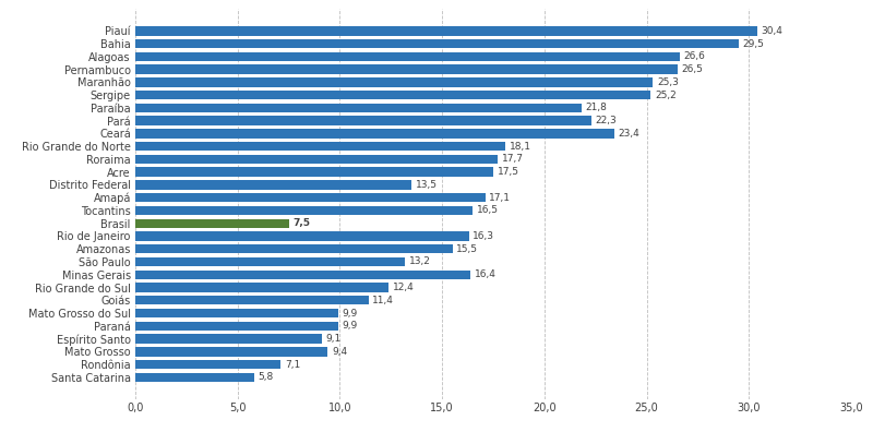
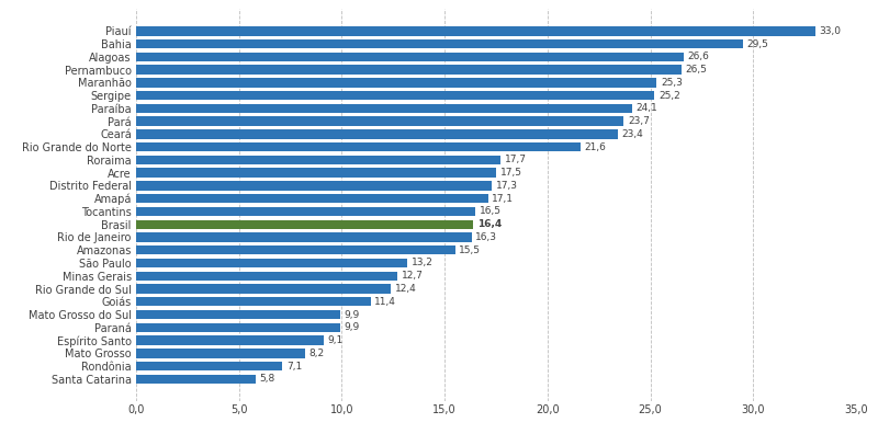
Piauí: 30,4 -> 33,0
Paraíba: 21,8 -> 24,1
Pará: 22,3 -> 23,7
Rio Grande do Norte: 18,1 -> 21,6
Distrito Federal: 13,5 -> 17,3
Brasil: 7,5 -> 16,4
Minas Gerais: 16,4 -> 12,7
Mato Grosso: 9,4 -> 8,2
